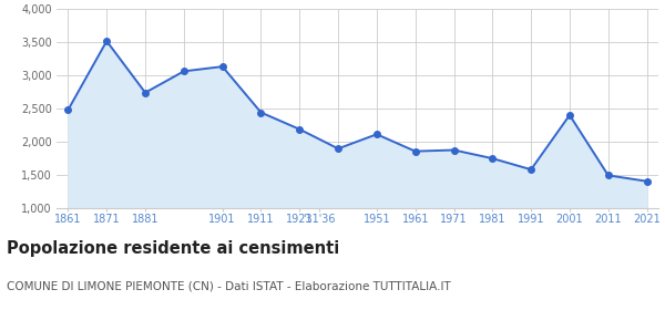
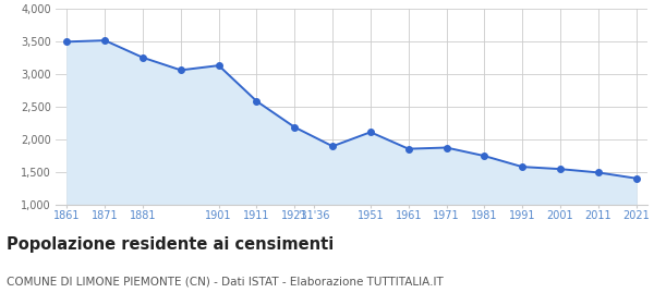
1861: 2,480 -> 3,500
1881: 2,740 -> 3,260
1911: 2,440 -> 2,580
2001: 2,400 -> 1,540
